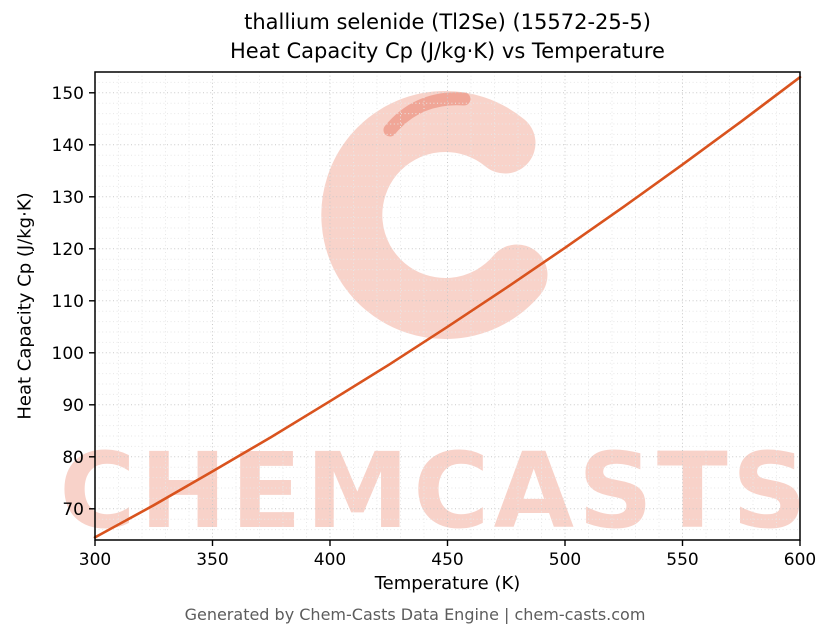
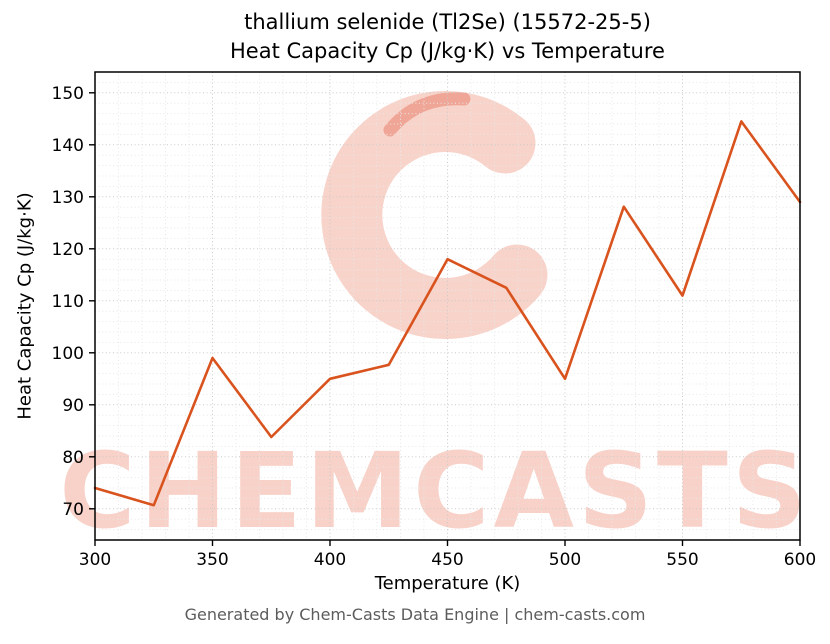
300: 64 -> 74
350: 77 -> 99
400: 91 -> 95
450: 105 -> 118
500: 120 -> 95
550: 136 -> 111
600: 153 -> 129
